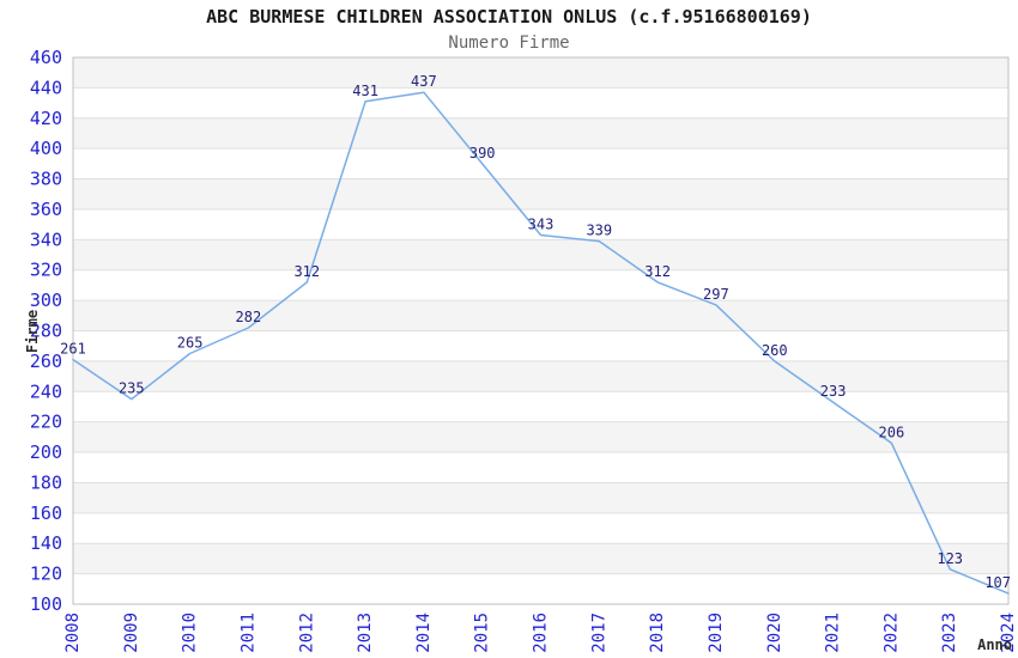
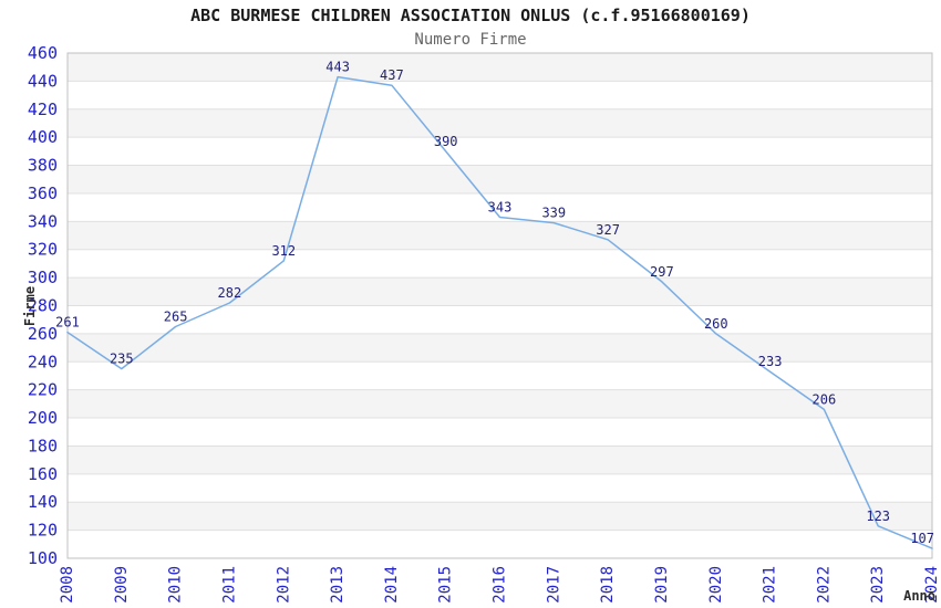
2013: 431 -> 443
2018: 312 -> 327
